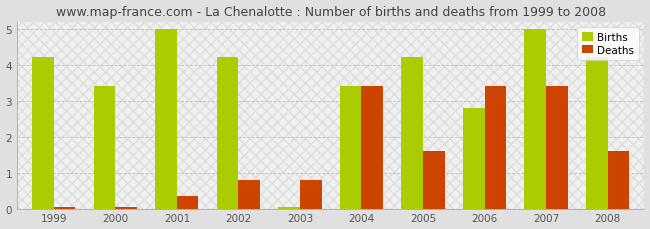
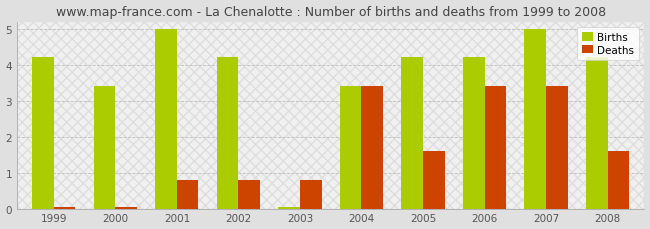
Deaths/2001: 0.35 -> 0.80
Births/2006: 2.80 -> 4.20
